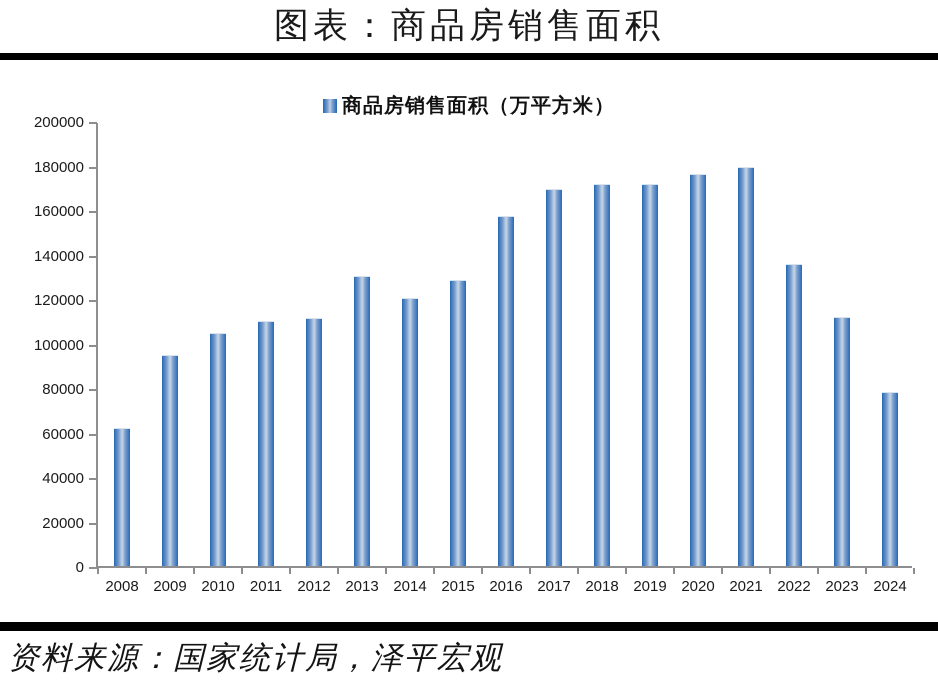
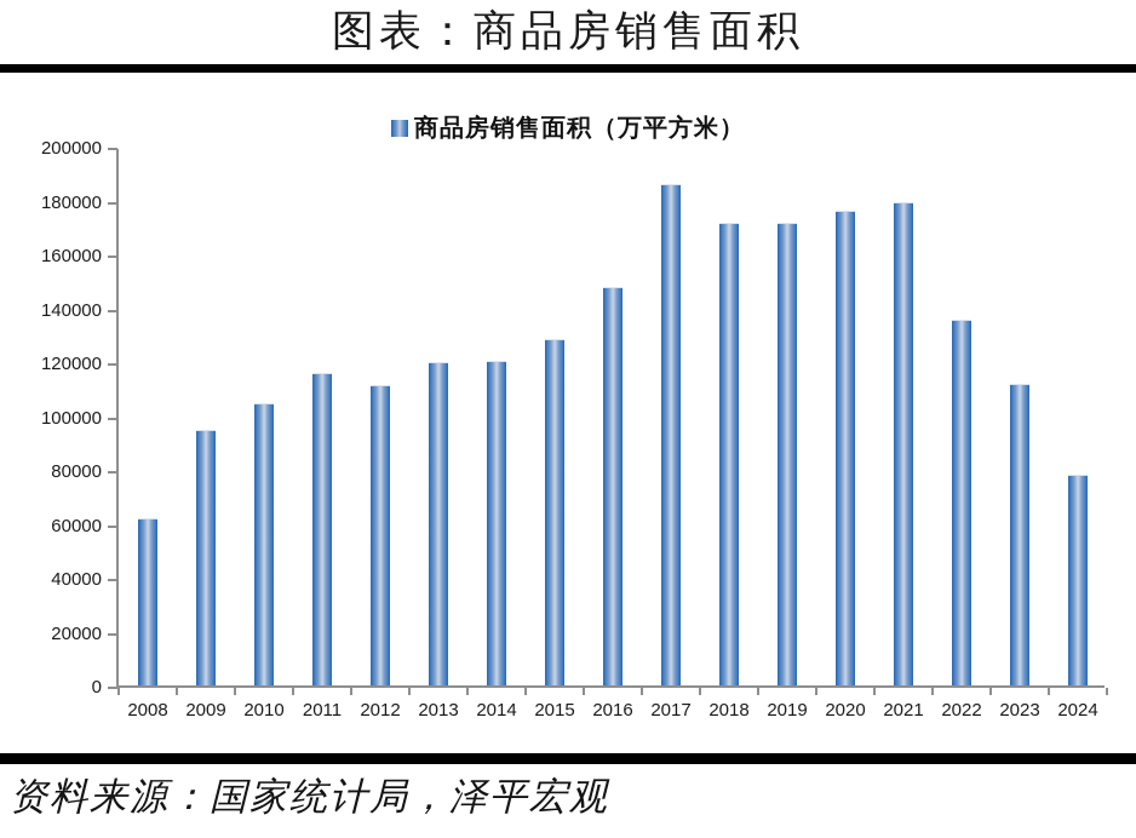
2011: 110000 -> 116000
2013: 131000 -> 120000
2016: 157000 -> 148000
2017: 169000 -> 186000
